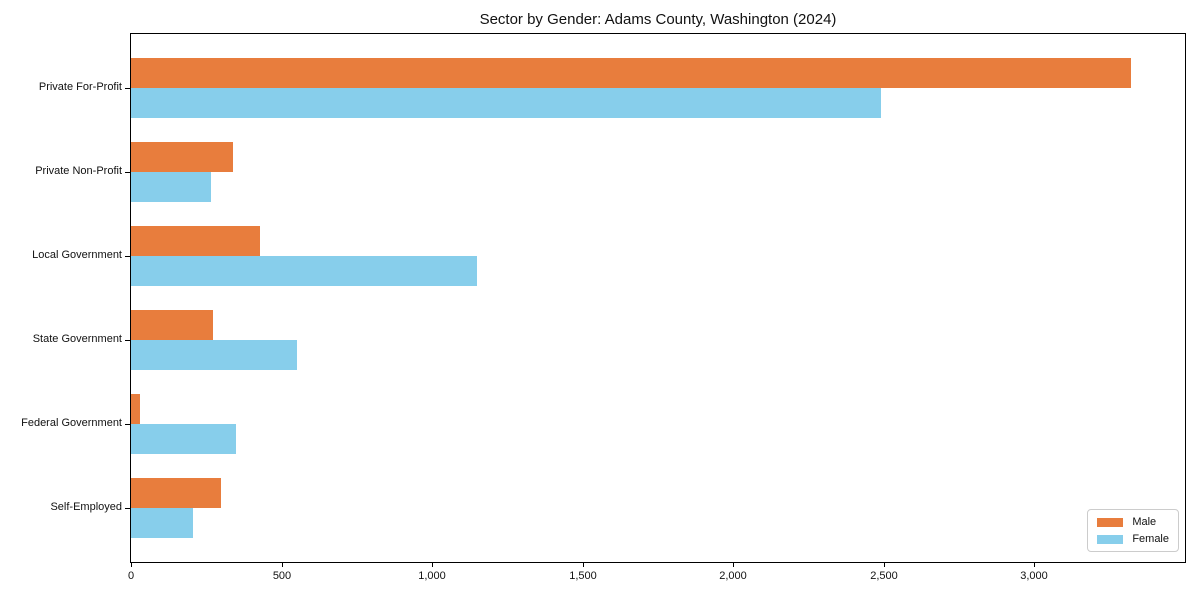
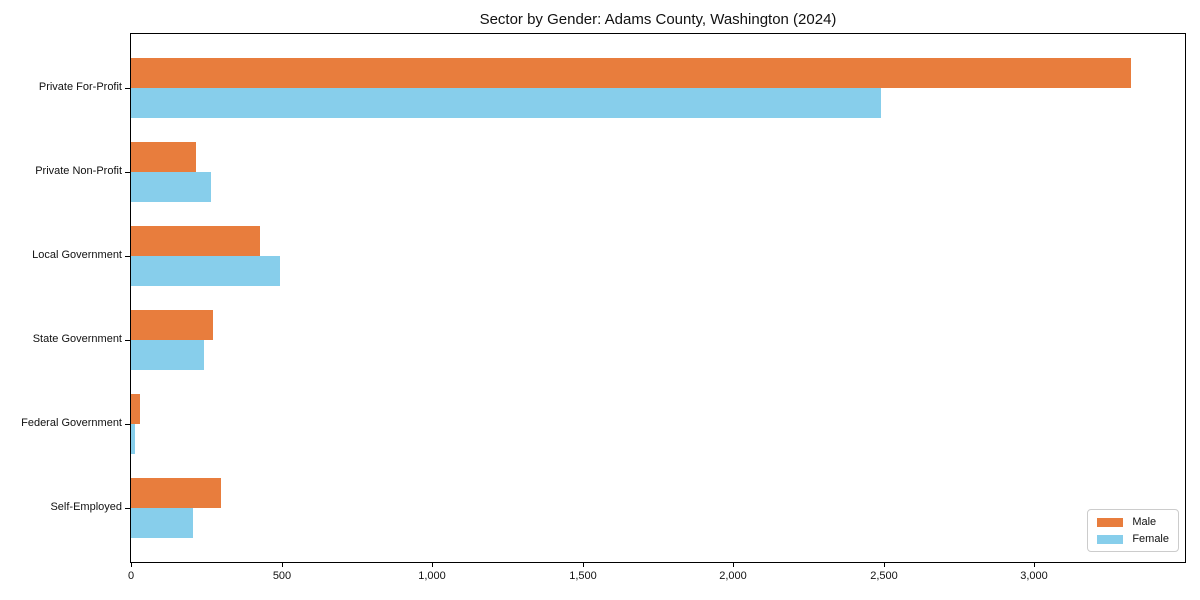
Male/Private Non-Profit: 340 -> 220
Female/Local Government: 1150 -> 500
Female/State Government: 550 -> 240
Female/Federal Government: 350 -> 10
